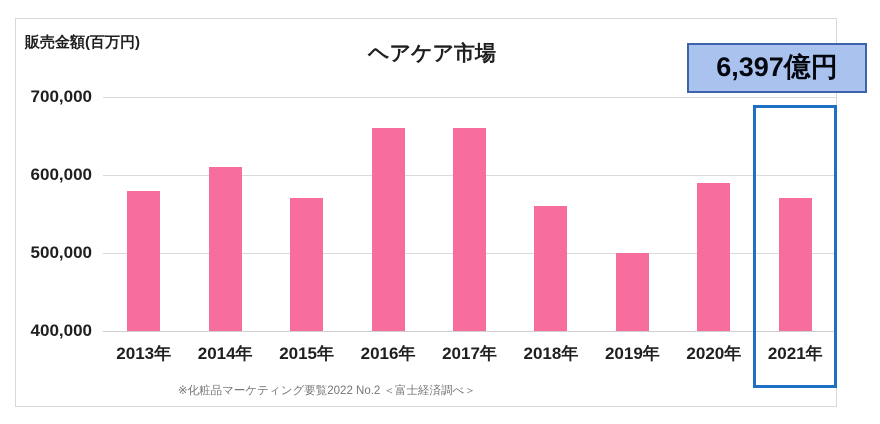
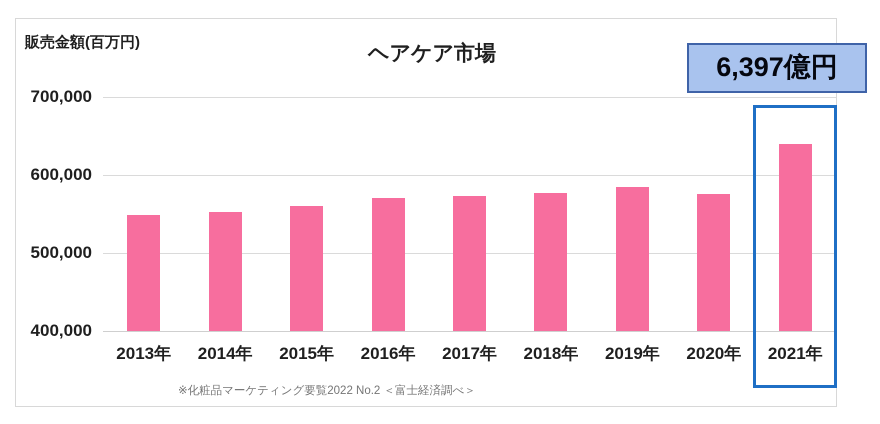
2013年: 580000 -> 550000
2014年: 610000 -> 550000
2015年: 570000 -> 560000
2016年: 660000 -> 570000
2017年: 660000 -> 570000
2018年: 560000 -> 580000
2019年: 500000 -> 580000
2020年: 590000 -> 580000
2021年: 570000 -> 640000
